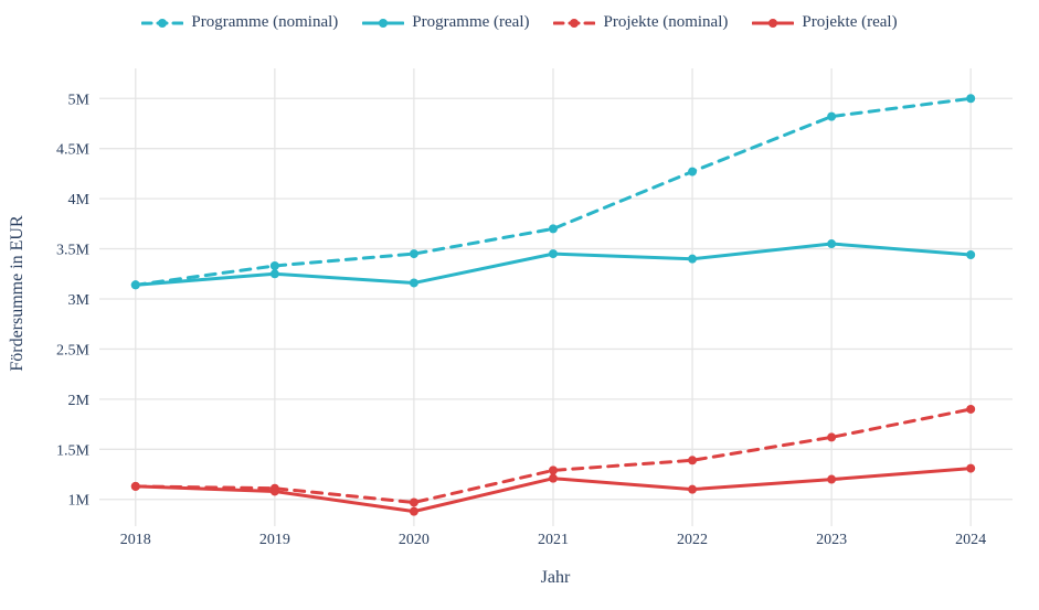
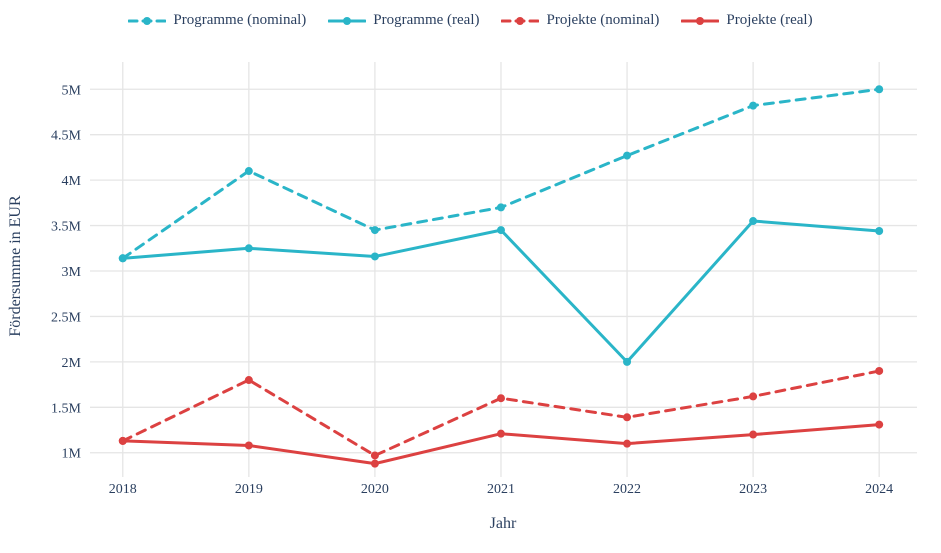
Programme (nominal)/2019: 3.3M -> 4.1M
Projekte (nominal)/2019: 1.1M -> 1.8M
Projekte (nominal)/2021: 1.3M -> 1.6M
Programme (real)/2022: 3.4M -> 2.0M
